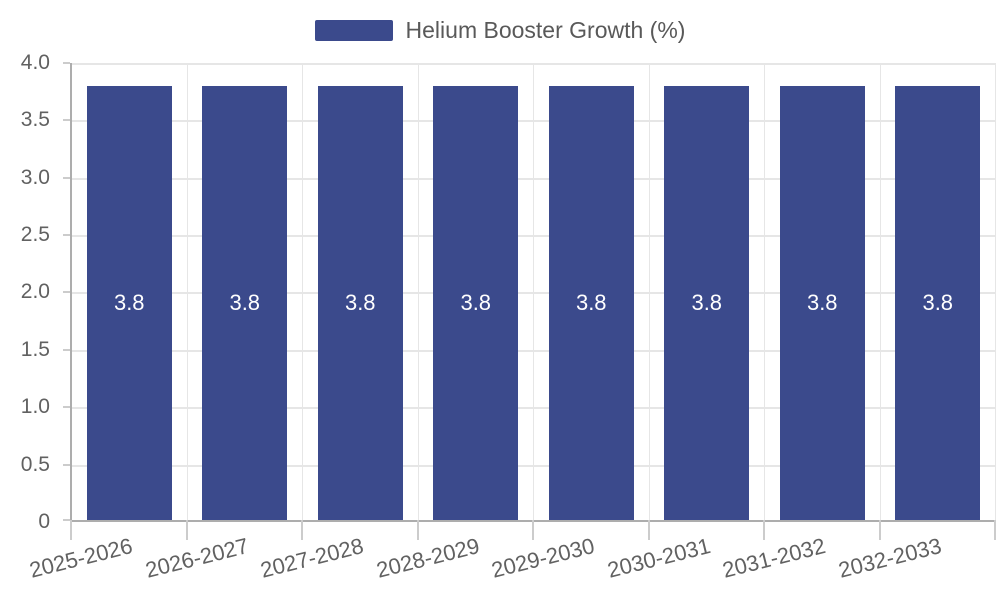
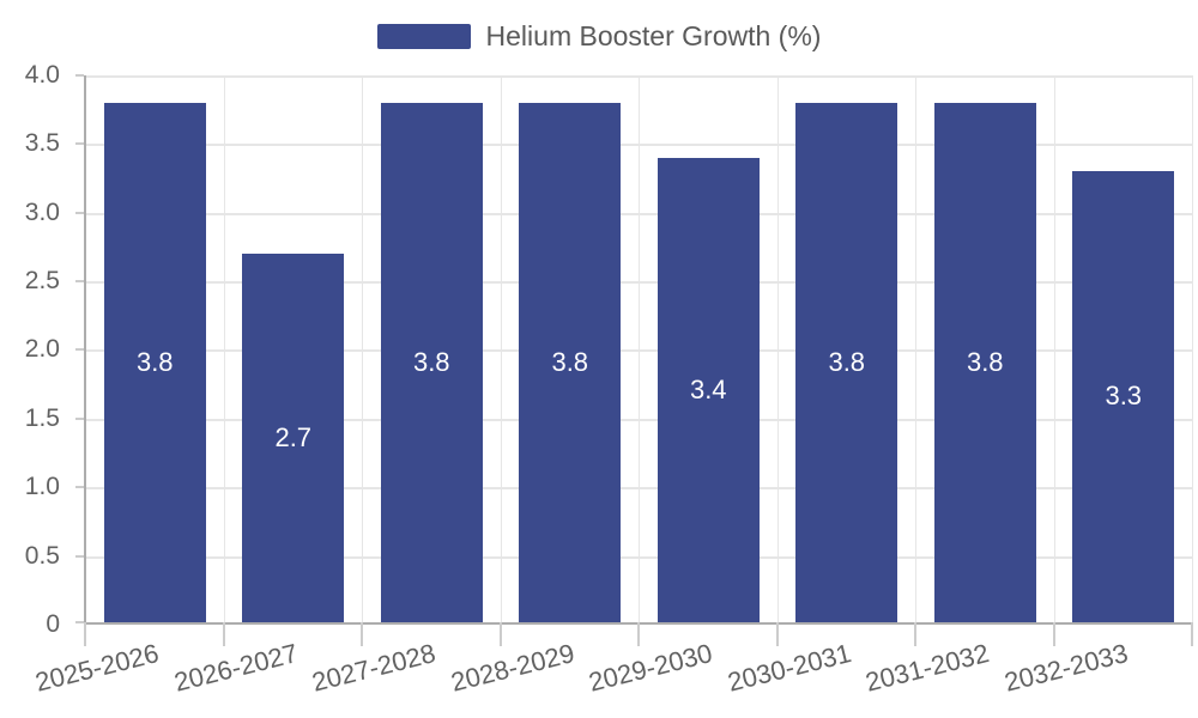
2026-2027: 3.8 -> 2.7
2029-2030: 3.8 -> 3.4
2032-2033: 3.8 -> 3.3
